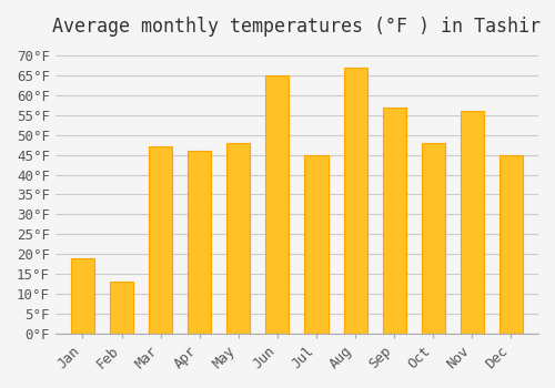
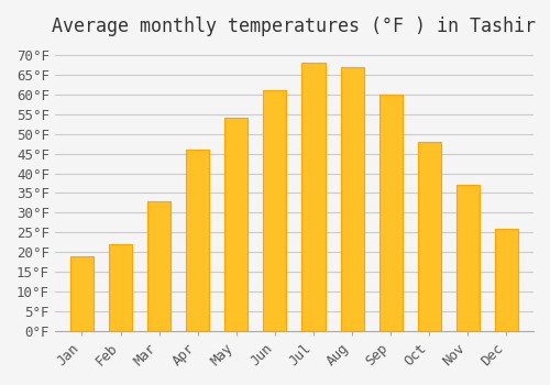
Feb: 13°F -> 22°F
Mar: 47°F -> 33°F
May: 48°F -> 54°F
Jun: 65°F -> 61°F
Jul: 45°F -> 68°F
Sep: 57°F -> 60°F
Nov: 56°F -> 37°F
Dec: 45°F -> 26°F
